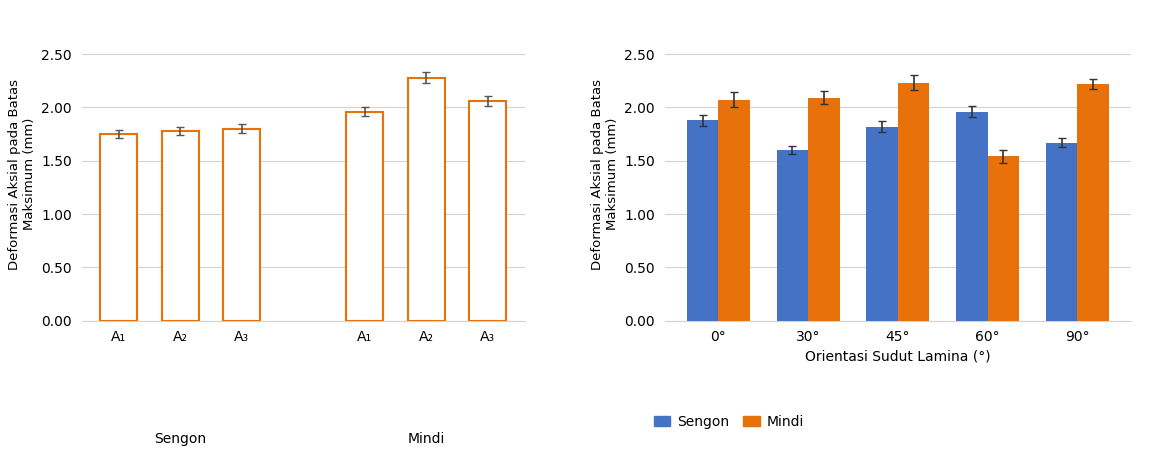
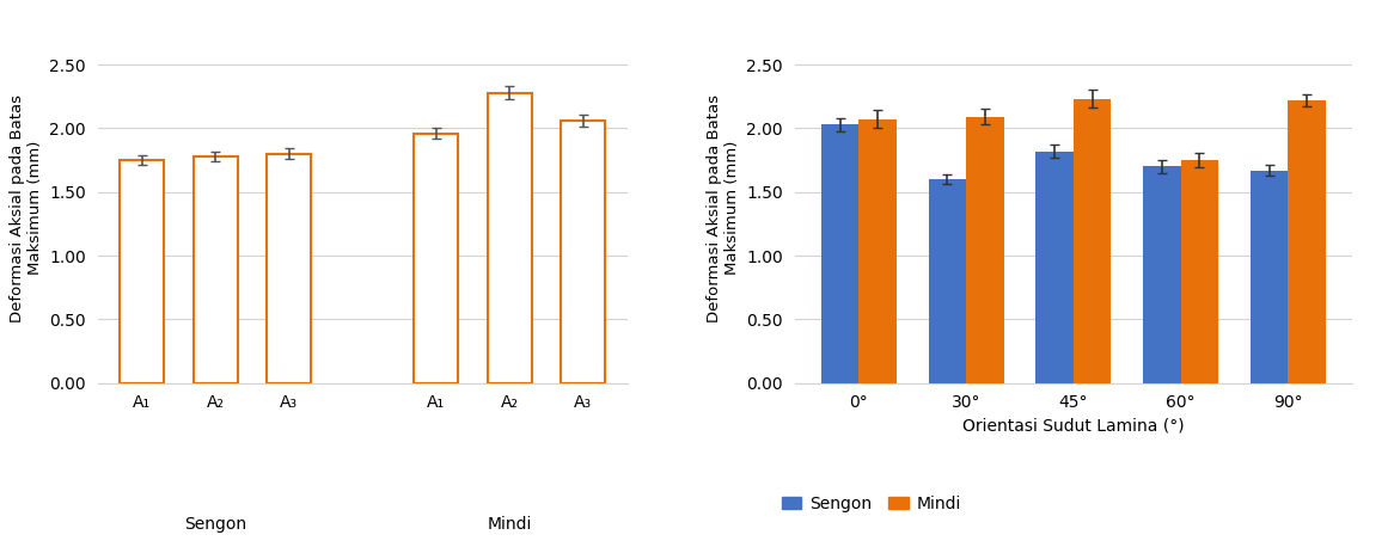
Sengon/0°: 1.88 -> 2.03
Sengon/60°: 1.96 -> 1.70
Mindi/60°: 1.54 -> 1.75
